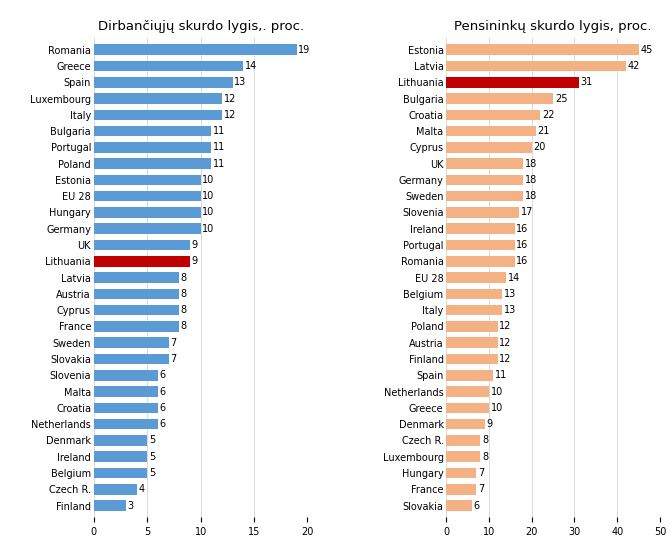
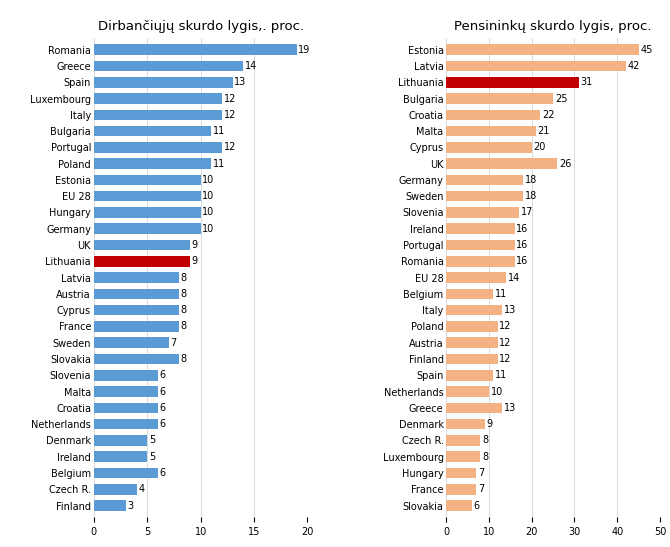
Dirbančiųjų skurdo lygis,. proc./Portugal: 11 -> 12
Dirbančiųjų skurdo lygis,. proc./Slovakia: 7 -> 8
Dirbančiųjų skurdo lygis,. proc./Belgium: 5 -> 6
Pensininkų skurdo lygis, proc./UK: 18 -> 26
Pensininkų skurdo lygis, proc./Belgium: 13 -> 11
Pensininkų skurdo lygis, proc./Greece: 10 -> 13
